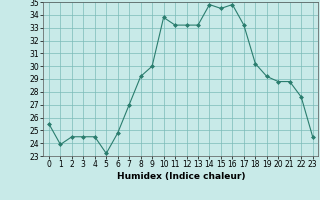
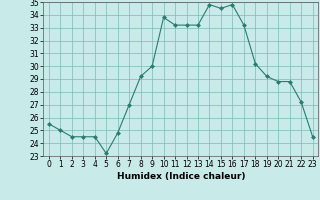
1: 23.9 -> 25.0
22: 27.6 -> 27.2
